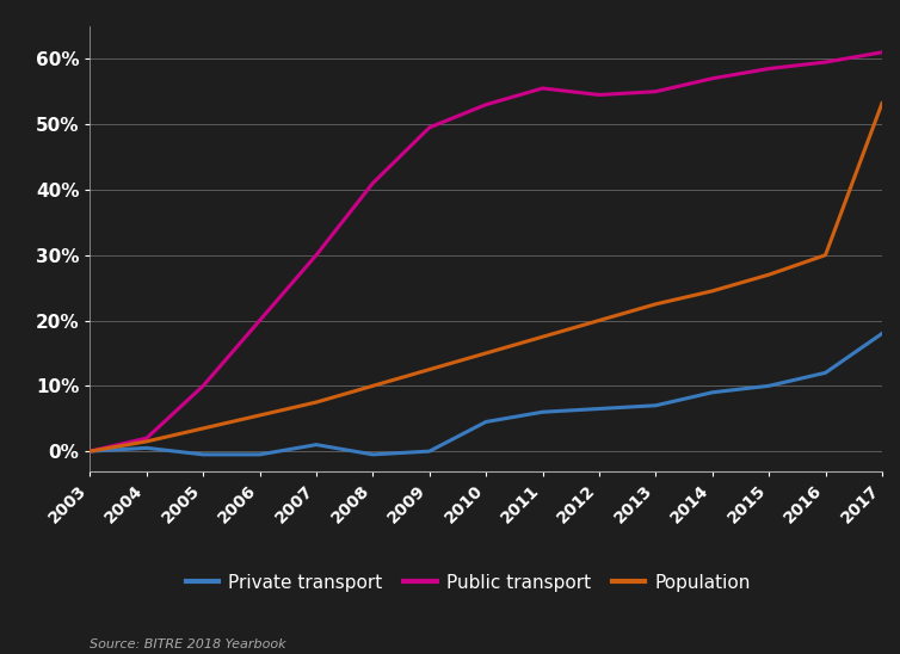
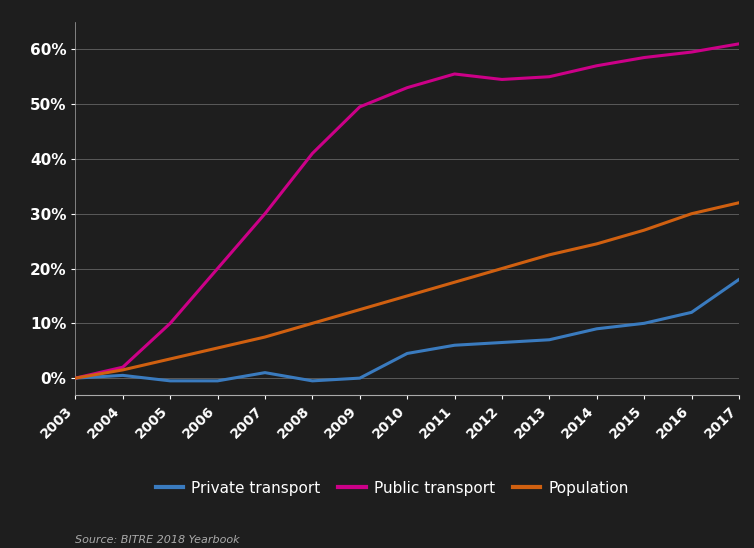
Population/2017: 53.2% -> 32.0%
